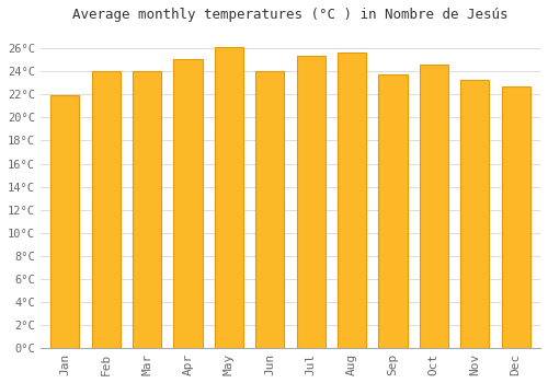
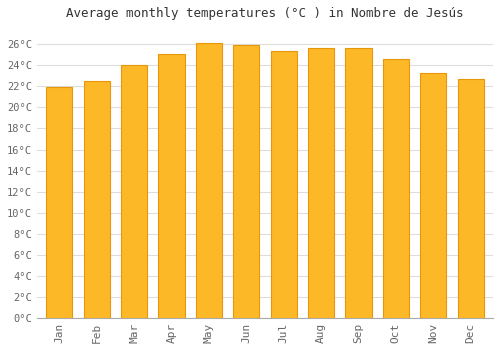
Feb: 24.0°C -> 22.5°C
Jun: 24.0°C -> 25.9°C
Sep: 23.7°C -> 25.6°C
